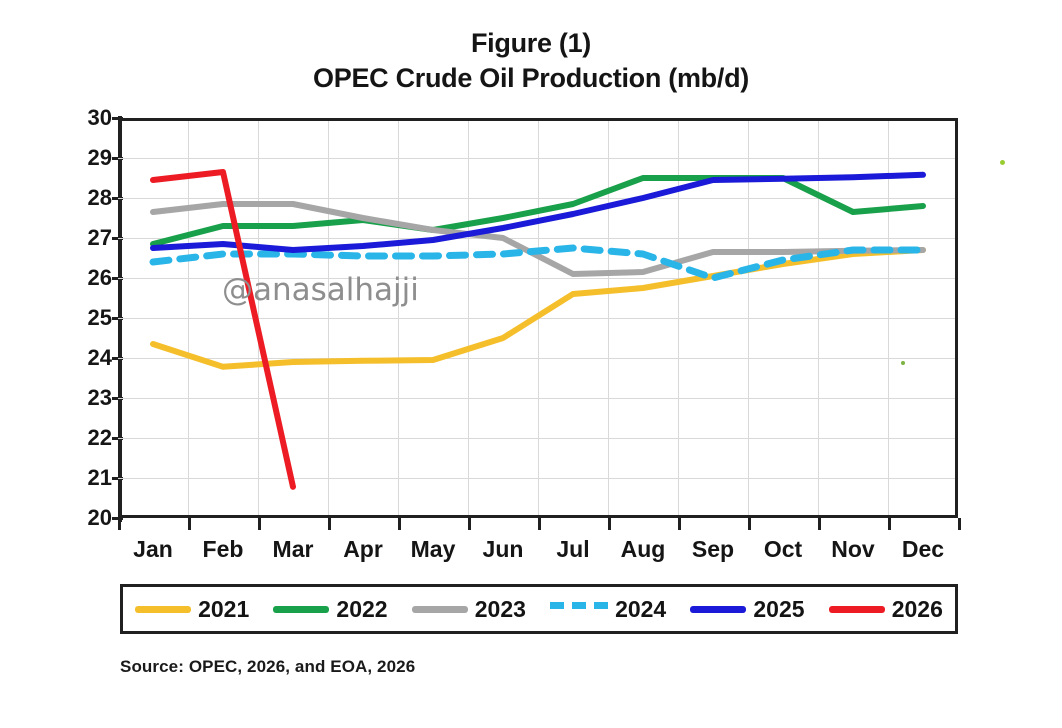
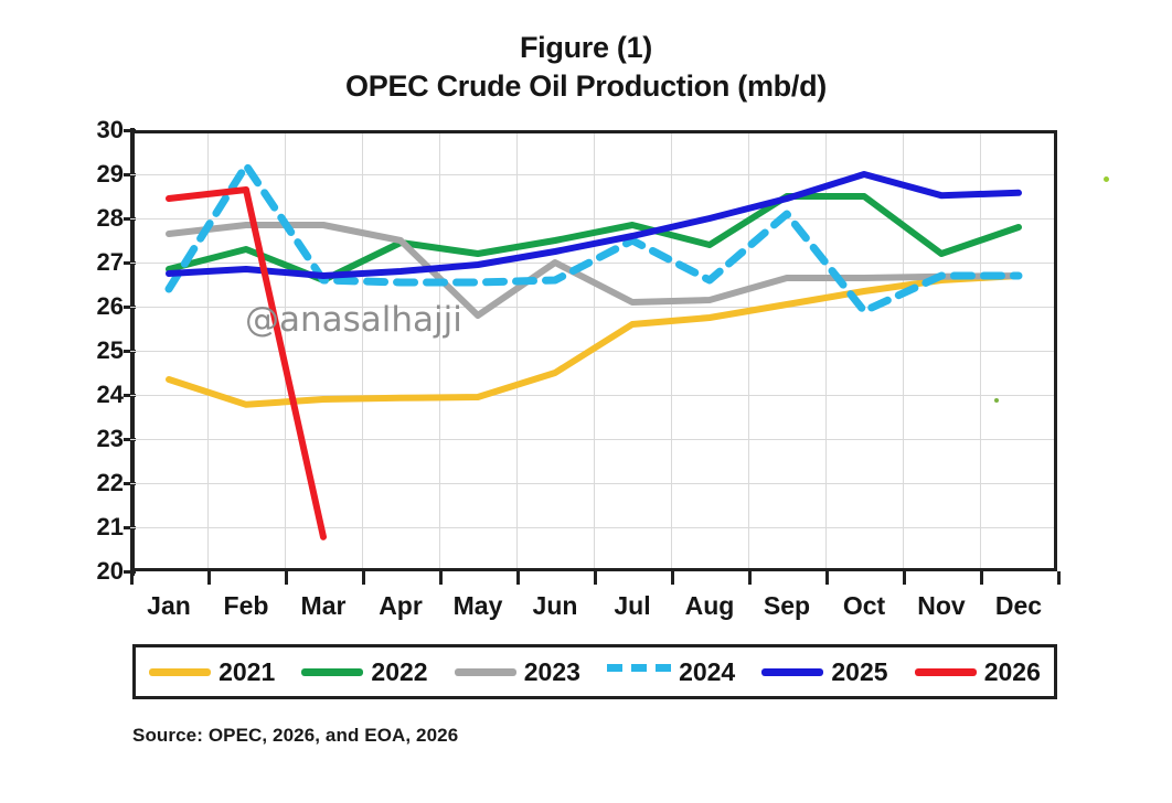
2024/Feb: 26.6 -> 29.2
2022/Mar: 27.3 -> 26.6
2023/May: 27.2 -> 25.8
2024/Jul: 26.8 -> 27.5
2022/Aug: 28.5 -> 27.4
2024/Sep: 26.0 -> 28.1
2024/Oct: 26.4 -> 25.9
2025/Oct: 28.5 -> 29.0
2022/Nov: 27.6 -> 27.2
